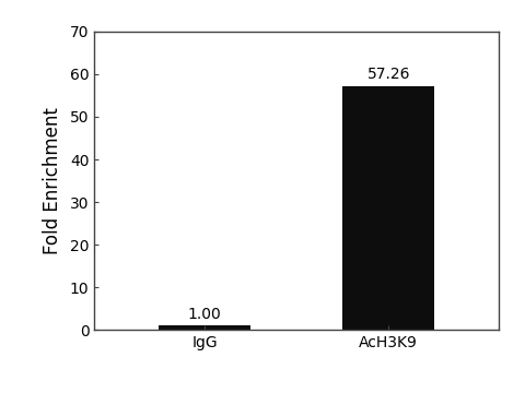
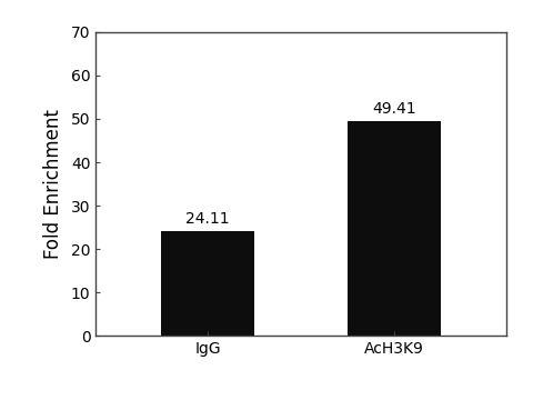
IgG: 1.00 -> 24.11
AcH3K9: 57.26 -> 49.41
